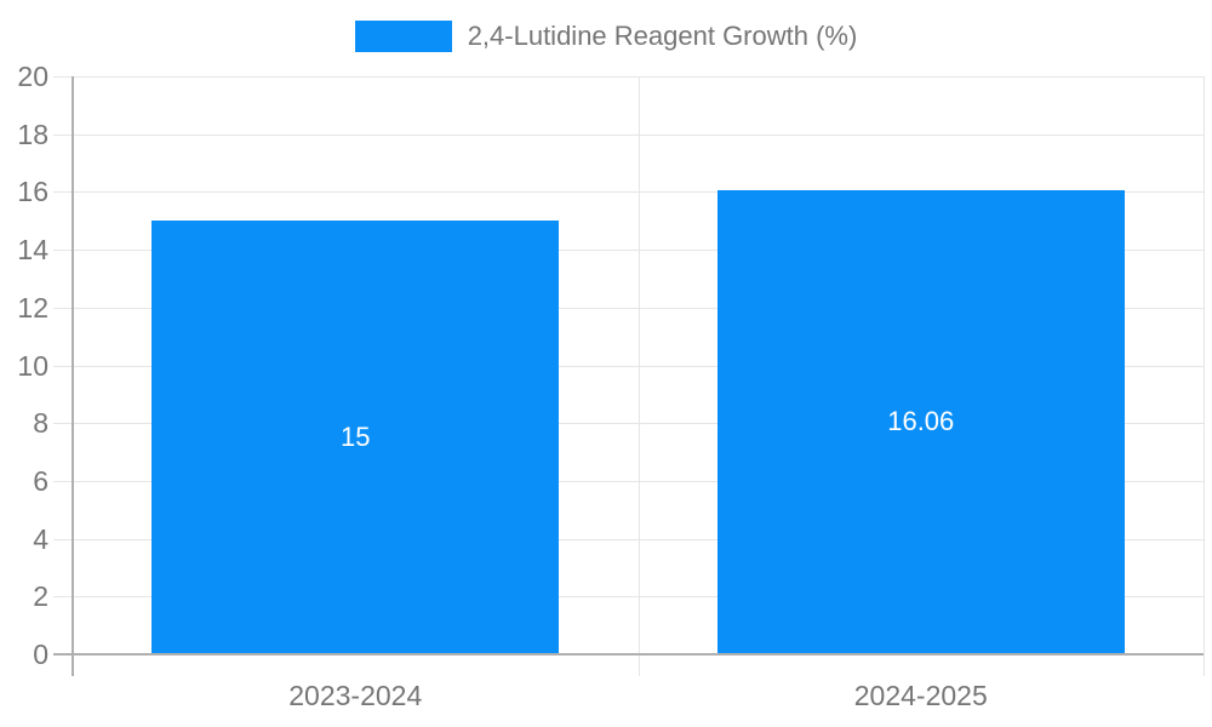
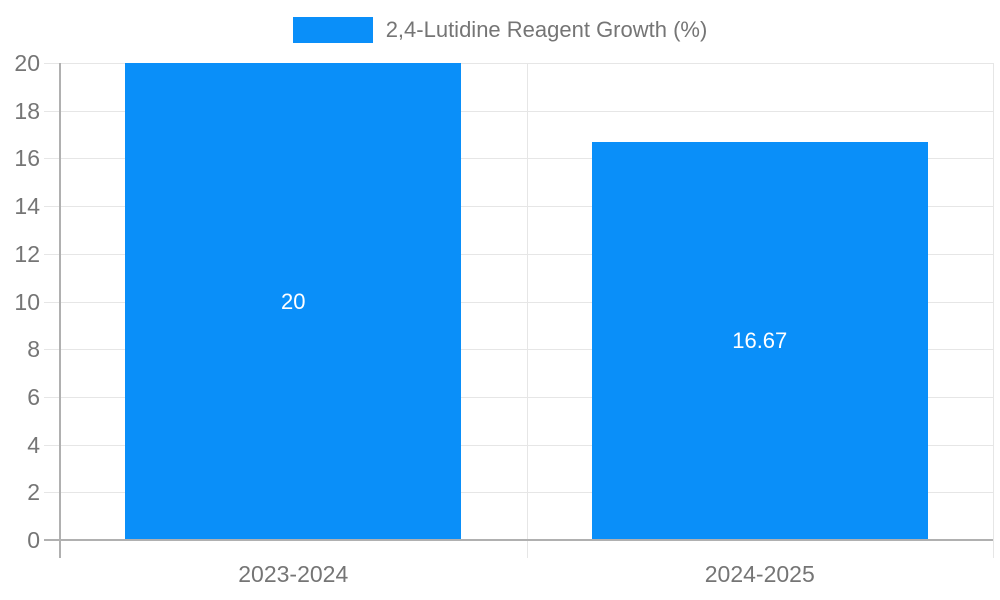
2023-2024: 15 -> 20
2024-2025: 16.06 -> 16.67
